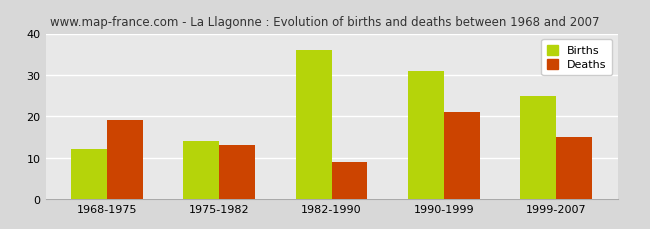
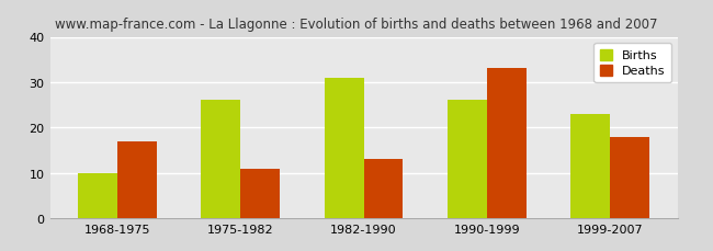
Births/1968-1975: 12 -> 10
Deaths/1968-1975: 19 -> 17
Births/1975-1982: 14 -> 26
Deaths/1975-1982: 13 -> 11
Births/1982-1990: 36 -> 31
Deaths/1982-1990: 9 -> 13
Births/1990-1999: 31 -> 26
Deaths/1990-1999: 21 -> 33
Births/1999-2007: 25 -> 23
Deaths/1999-2007: 15 -> 18
